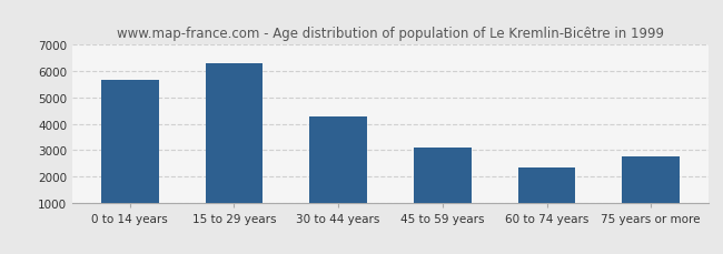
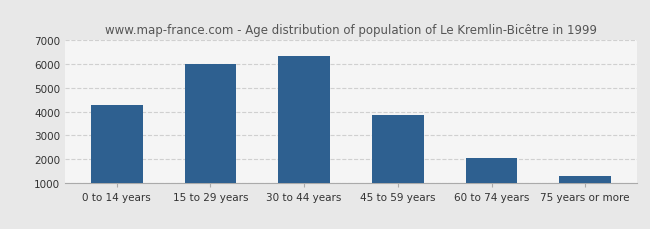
0 to 14 years: 5650 -> 4300
15 to 29 years: 6300 -> 6000
30 to 44 years: 4300 -> 6320
45 to 59 years: 3100 -> 3880
60 to 74 years: 2350 -> 2050
75 years or more: 2750 -> 1280
